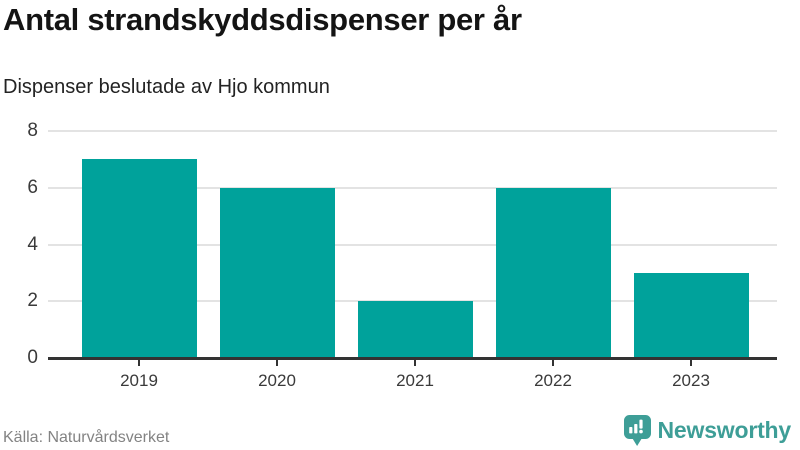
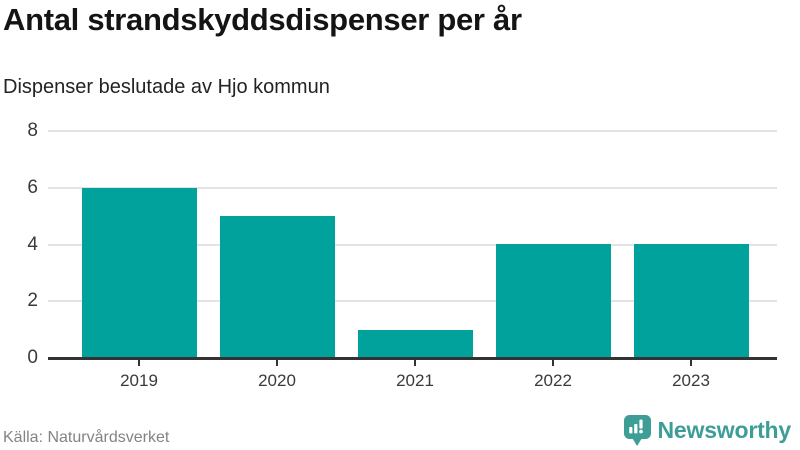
2019: 7 -> 6
2020: 6 -> 5
2021: 2 -> 1
2022: 6 -> 4
2023: 3 -> 4
